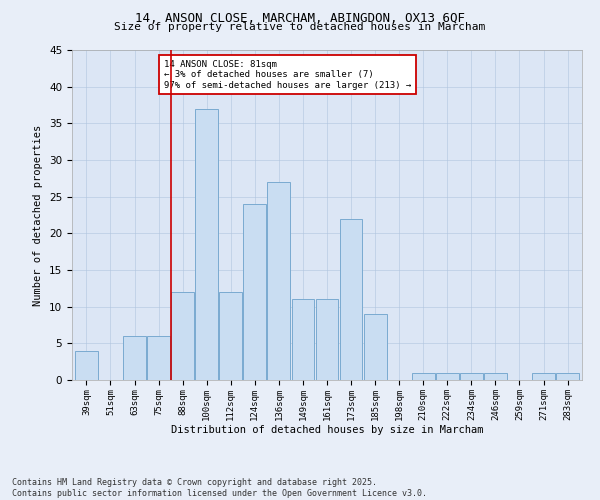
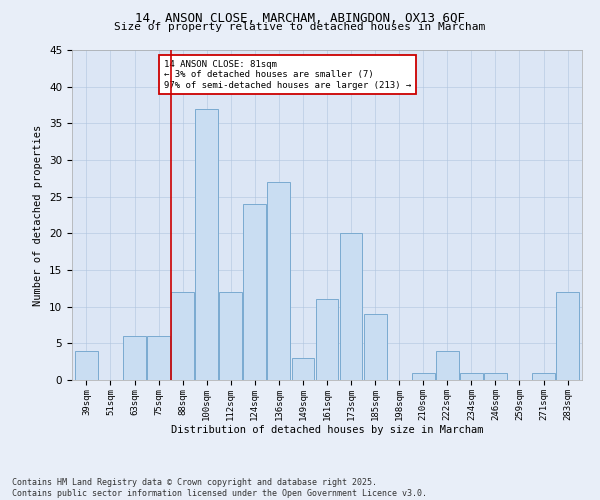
149sqm: 11 -> 3
173sqm: 22 -> 20
222sqm: 1 -> 4
283sqm: 1 -> 12
